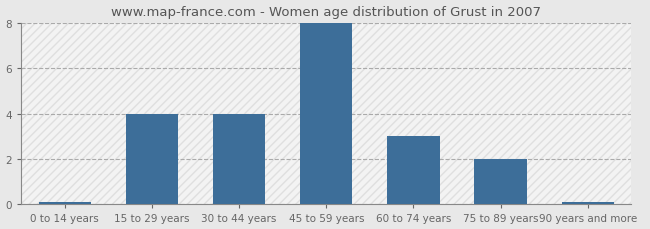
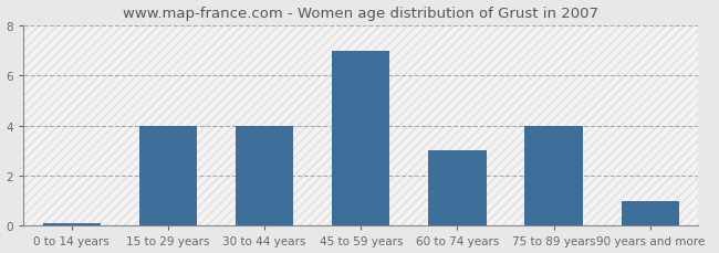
45 to 59 years: 8.0 -> 7.0
75 to 89 years: 2.0 -> 4.0
90 years and more: 0.1 -> 1.0
